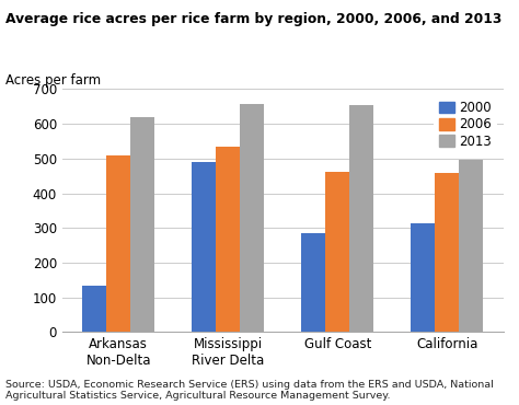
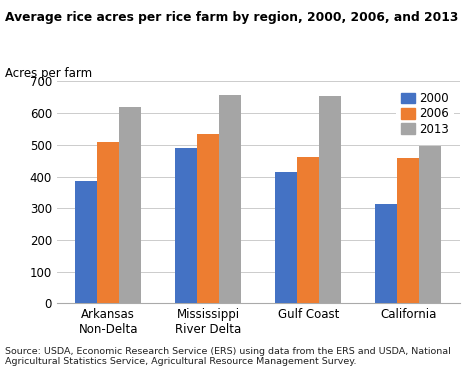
2000/Arkansas Non-Delta: 135 -> 385
2000/Gulf Coast: 285 -> 415
